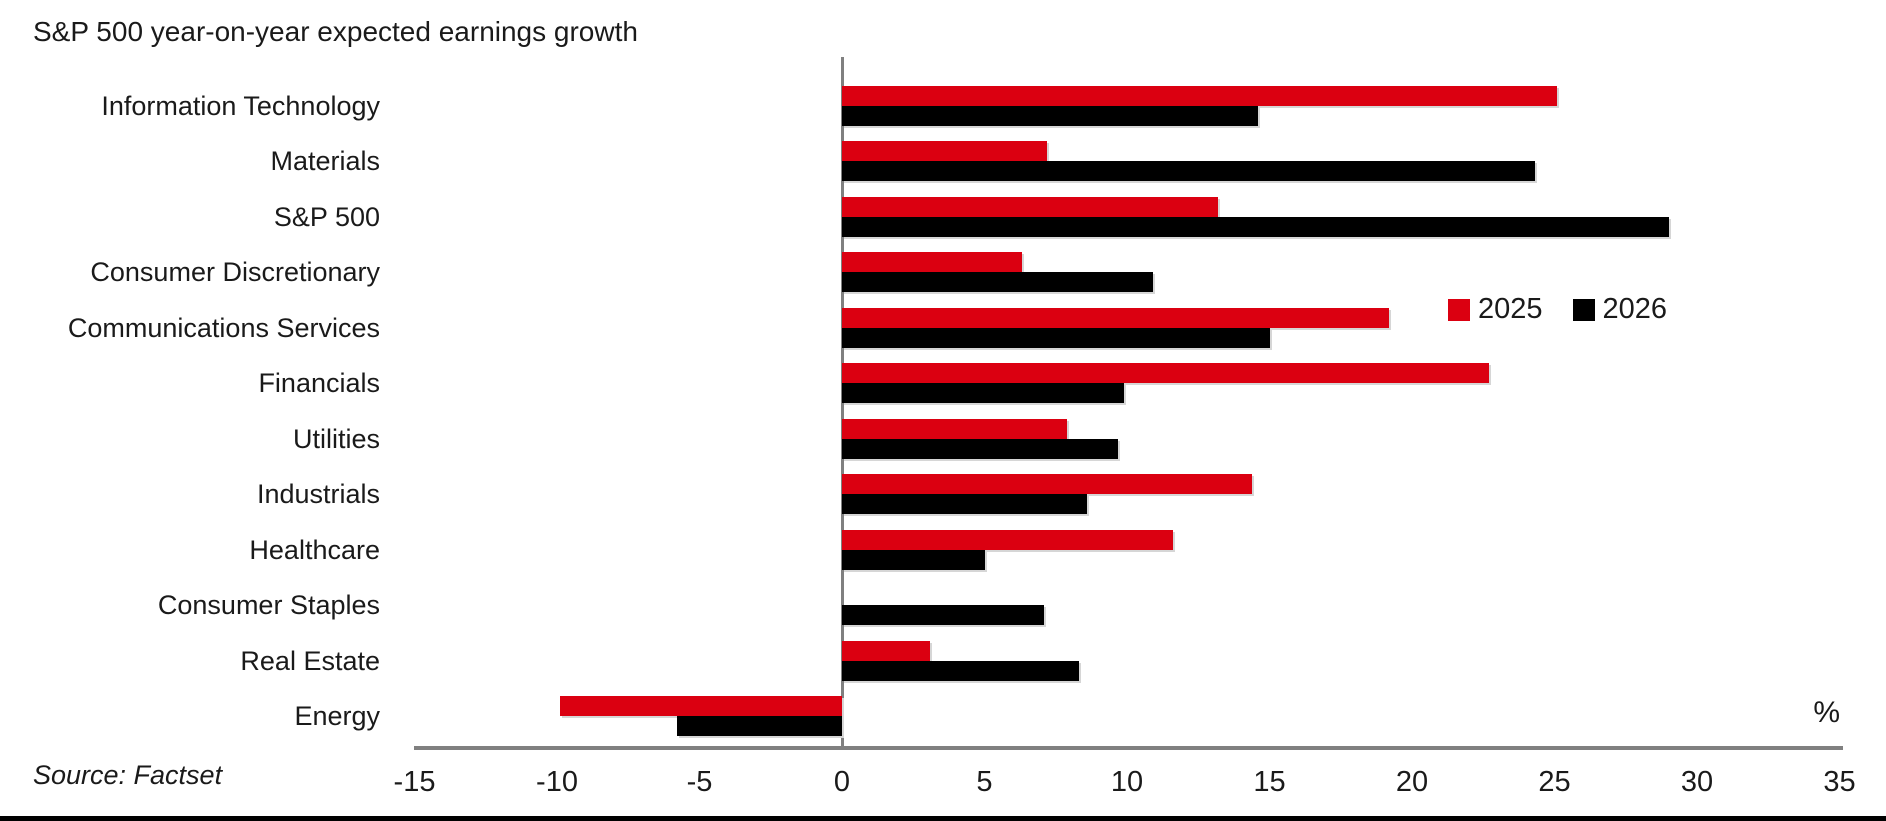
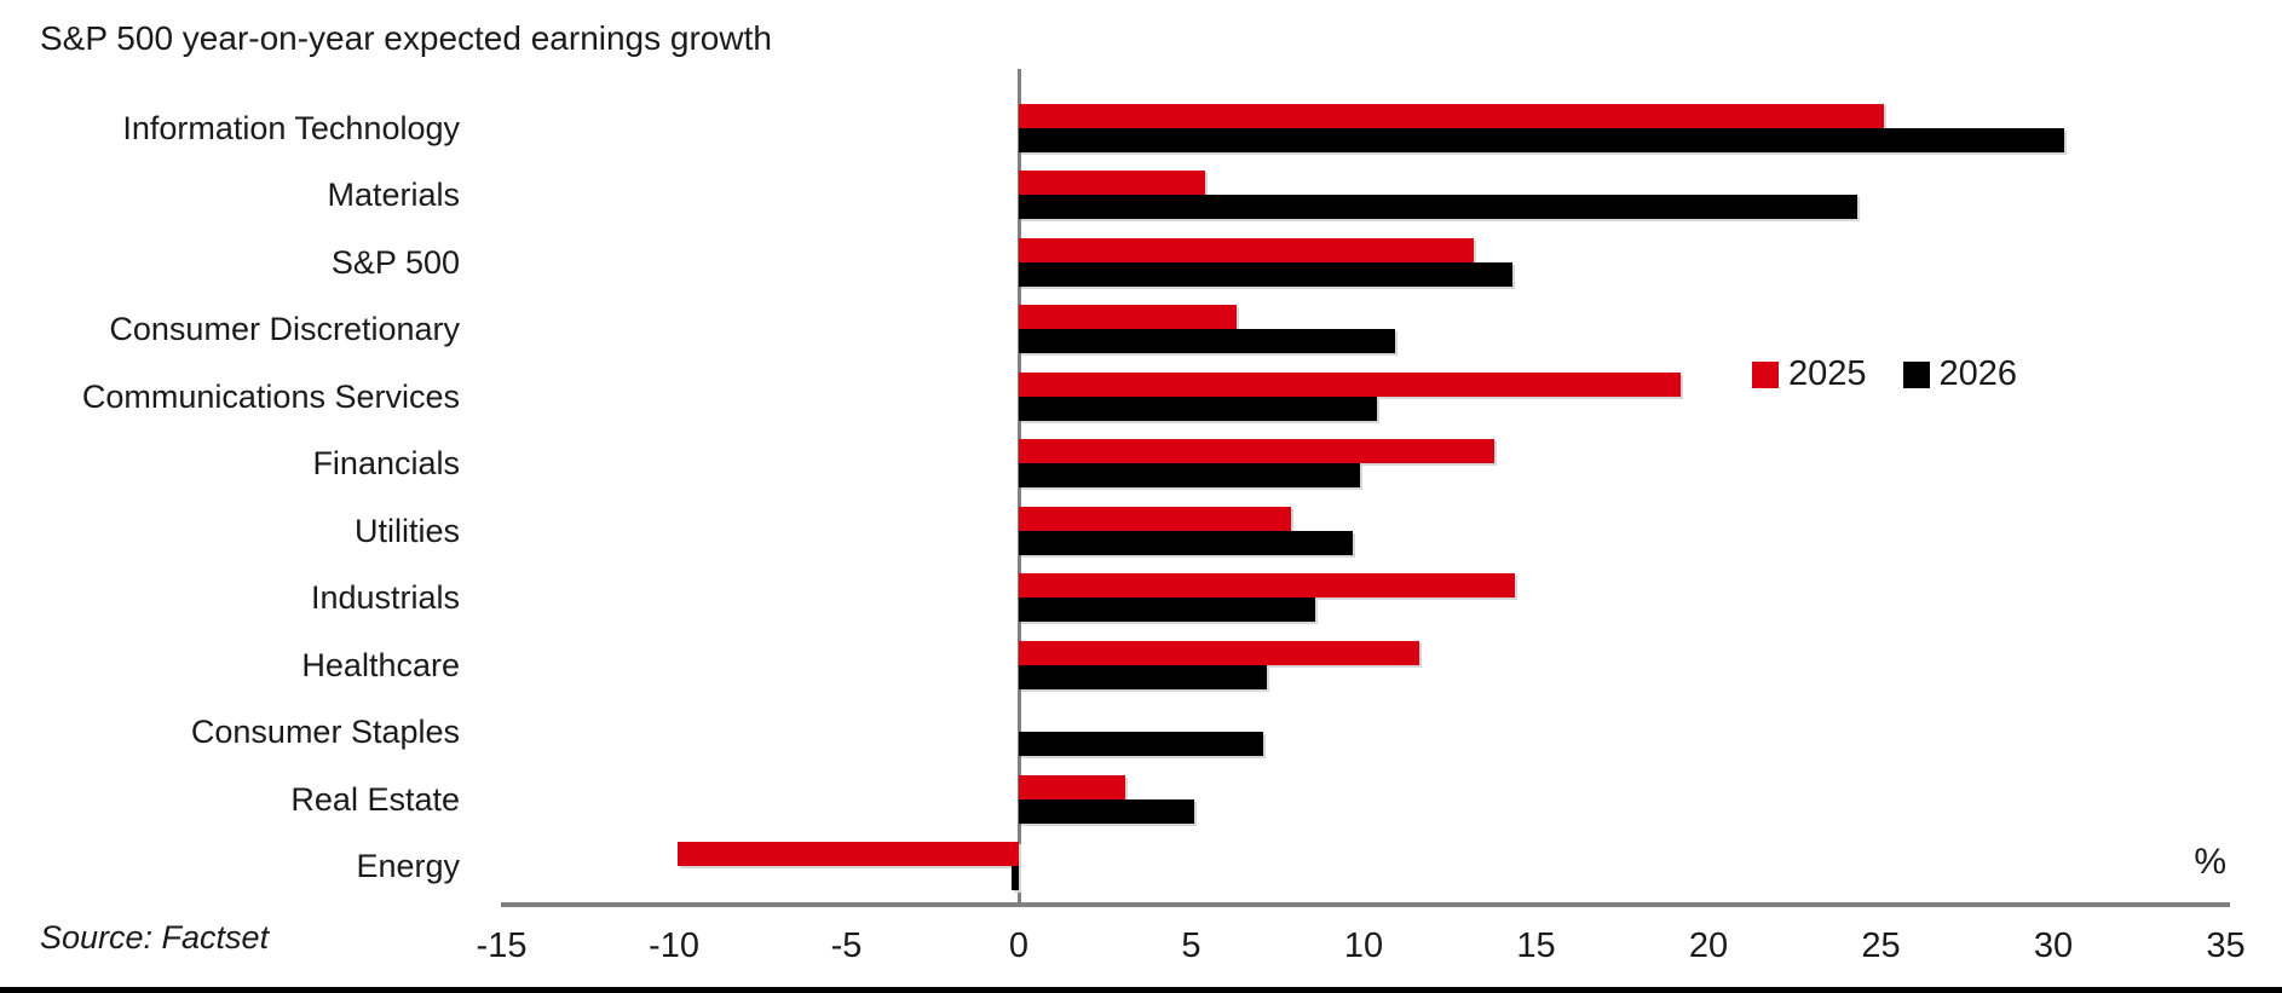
2026/Information Technology: 14.6 -> 30.3
2025/Materials: 7.2 -> 5.4
2026/S&P 500: 29.0 -> 14.3
2026/Communications Services: 15.0 -> 10.4
2025/Financials: 22.7 -> 13.8
2026/Healthcare: 5.0 -> 7.2
2026/Real Estate: 8.3 -> 5.1
2026/Energy: -5.8 -> -0.2
